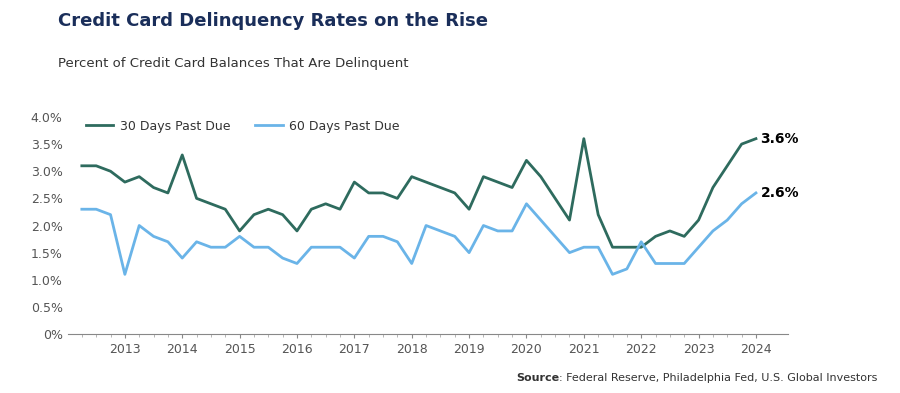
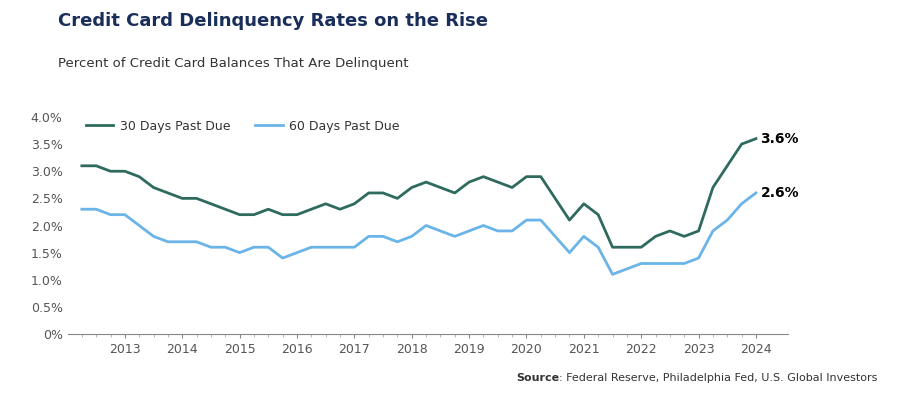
30 Days Past Due/2013: 2.8% -> 3.0%
60 Days Past Due/2013: 1.1% -> 2.2%
30 Days Past Due/2014: 3.3% -> 2.5%
60 Days Past Due/2014: 1.4% -> 1.7%
30 Days Past Due/2015: 1.9% -> 2.2%
60 Days Past Due/2015: 1.8% -> 1.5%
30 Days Past Due/2016: 1.9% -> 2.2%
60 Days Past Due/2016: 1.3% -> 1.5%
30 Days Past Due/2017: 2.8% -> 2.4%
60 Days Past Due/2017: 1.4% -> 1.6%
30 Days Past Due/2018: 2.9% -> 2.7%
60 Days Past Due/2018: 1.3% -> 1.8%
30 Days Past Due/2019: 2.3% -> 2.8%
60 Days Past Due/2019: 1.5% -> 1.9%
30 Days Past Due/2020: 3.2% -> 2.9%
60 Days Past Due/2020: 2.4% -> 2.1%
30 Days Past Due/2021: 3.6% -> 2.4%
60 Days Past Due/2021: 1.6% -> 1.8%
60 Days Past Due/2022: 1.7% -> 1.3%
30 Days Past Due/2023: 2.1% -> 1.9%
60 Days Past Due/2023: 1.6% -> 1.4%
